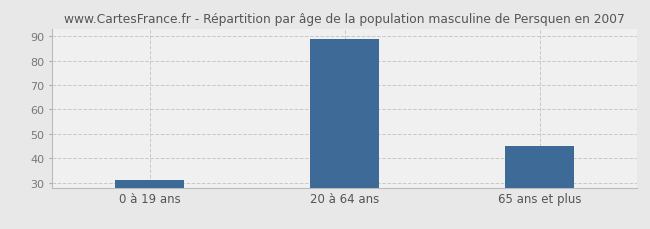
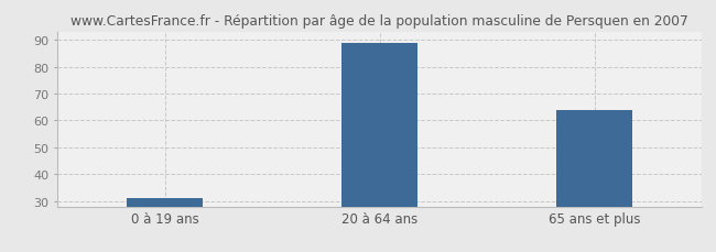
65 ans et plus: 45 -> 64
